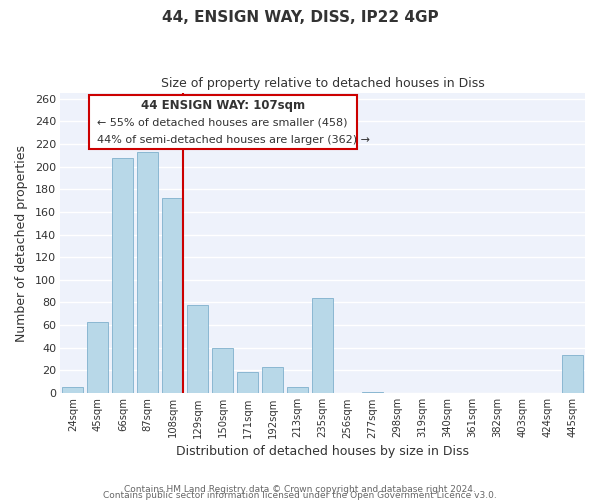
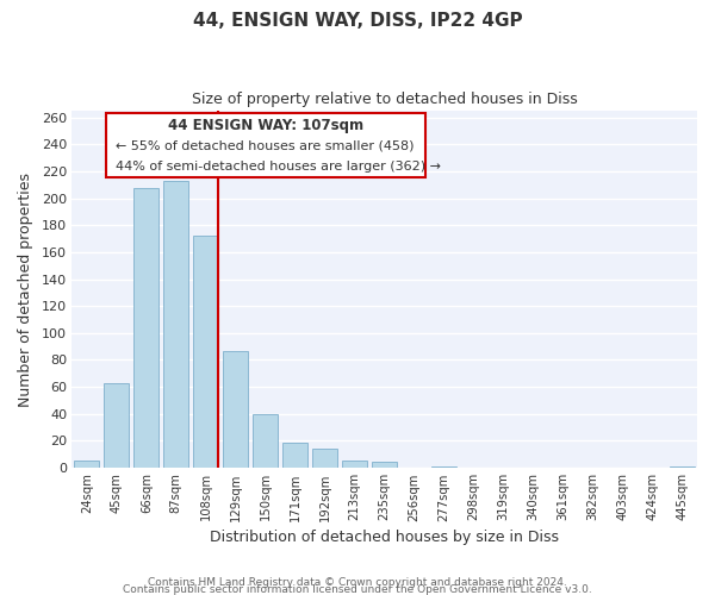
129sqm: 78 -> 87
192sqm: 23 -> 14
235sqm: 84 -> 4
445sqm: 34 -> 1
